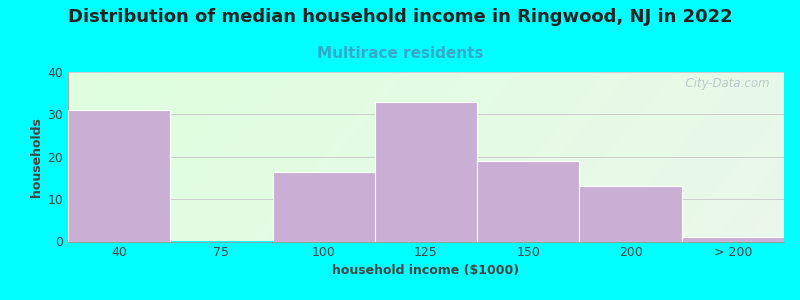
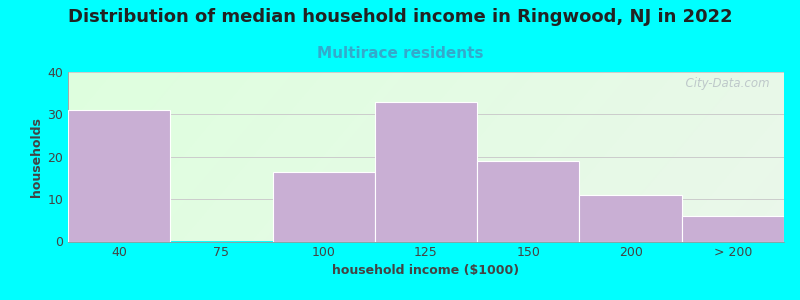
200: 13.0 -> 11.0
> 200: 1.0 -> 6.0
